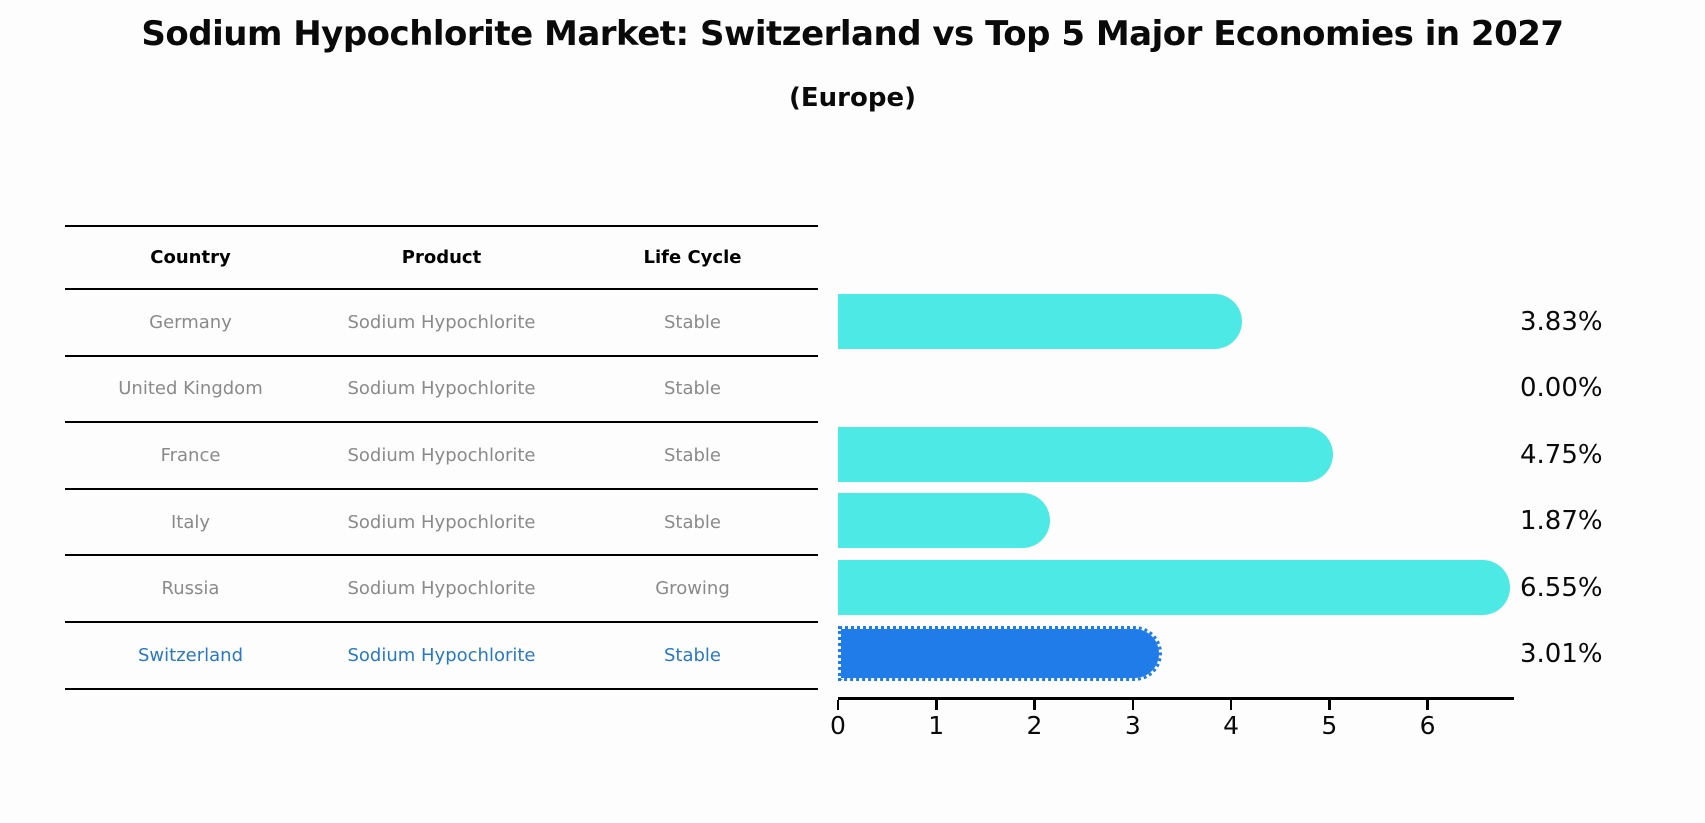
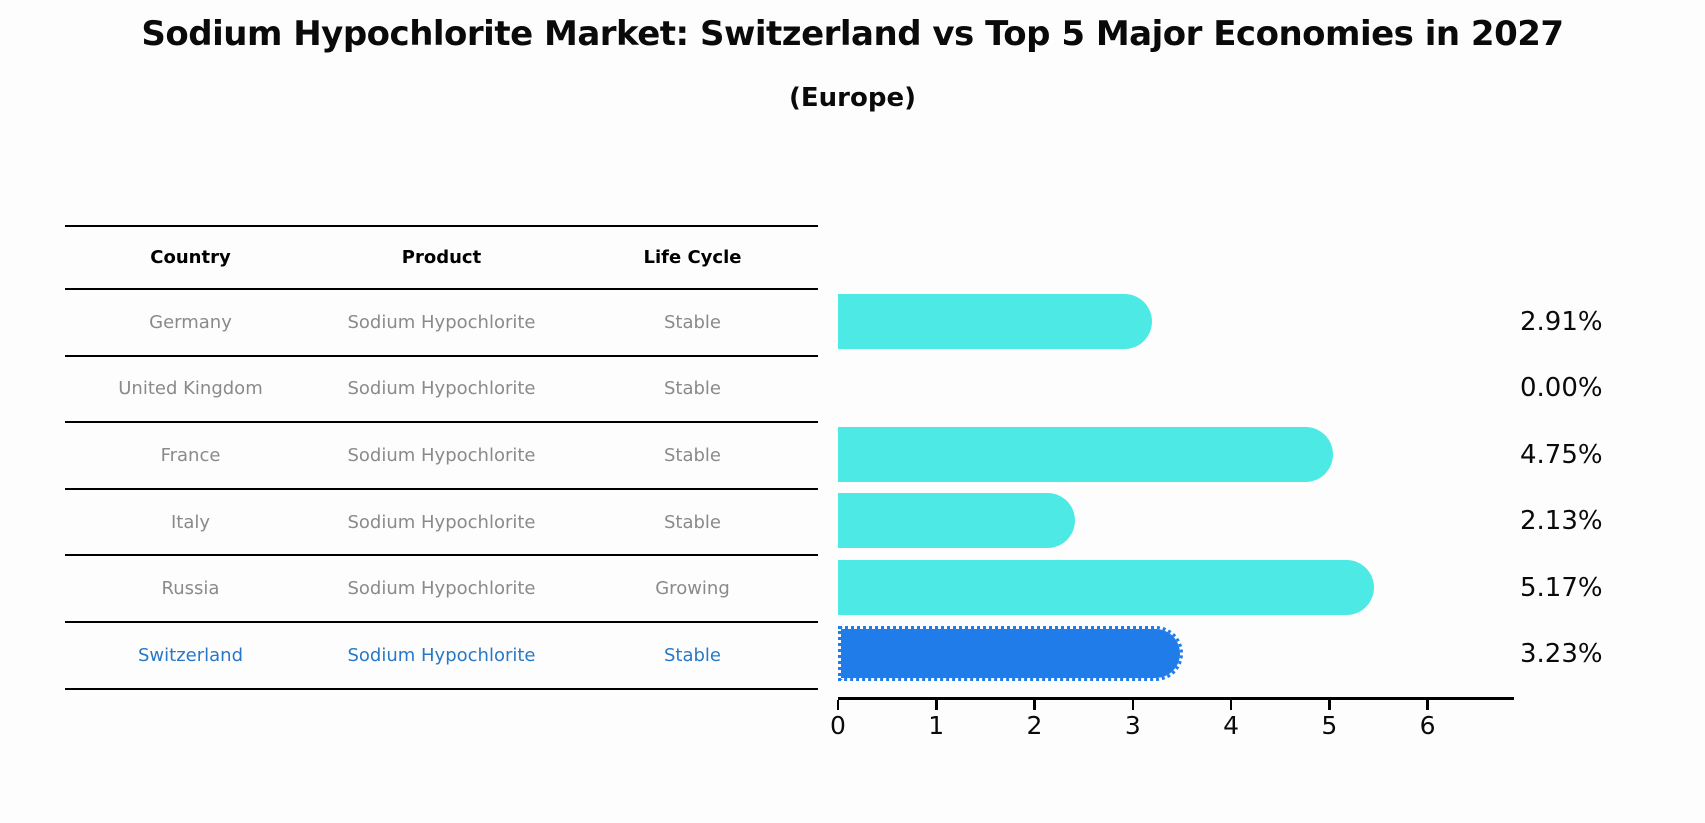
Germany: 3.83% -> 2.91%
Italy: 1.87% -> 2.13%
Russia: 6.55% -> 5.17%
Switzerland: 3.01% -> 3.23%
